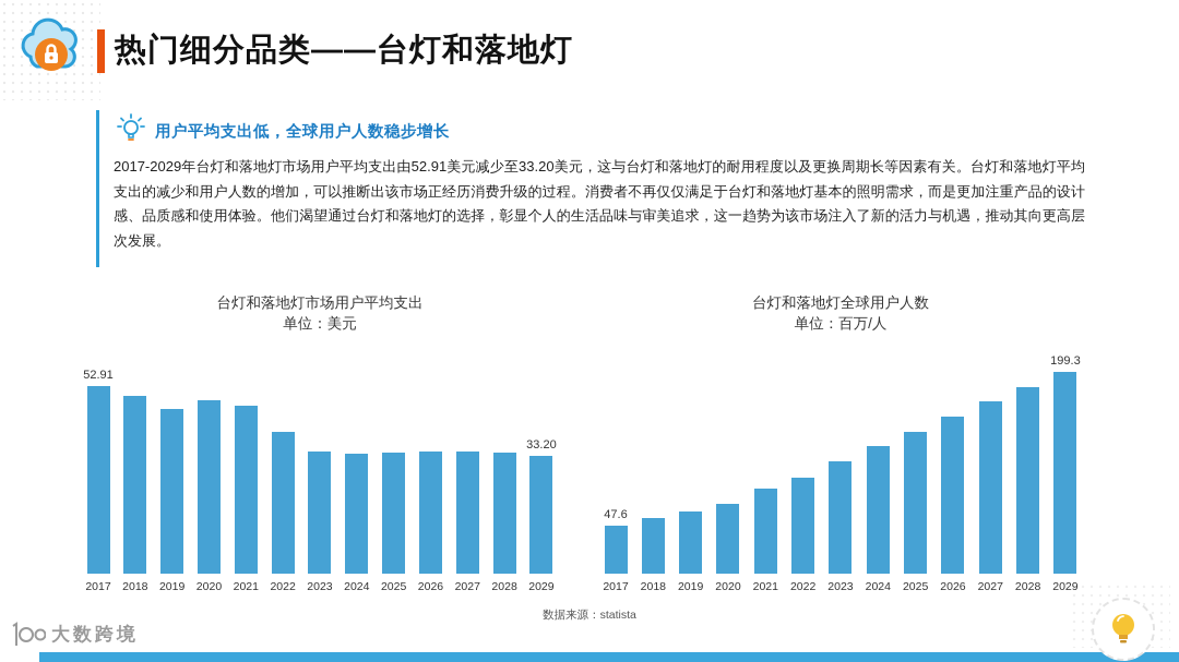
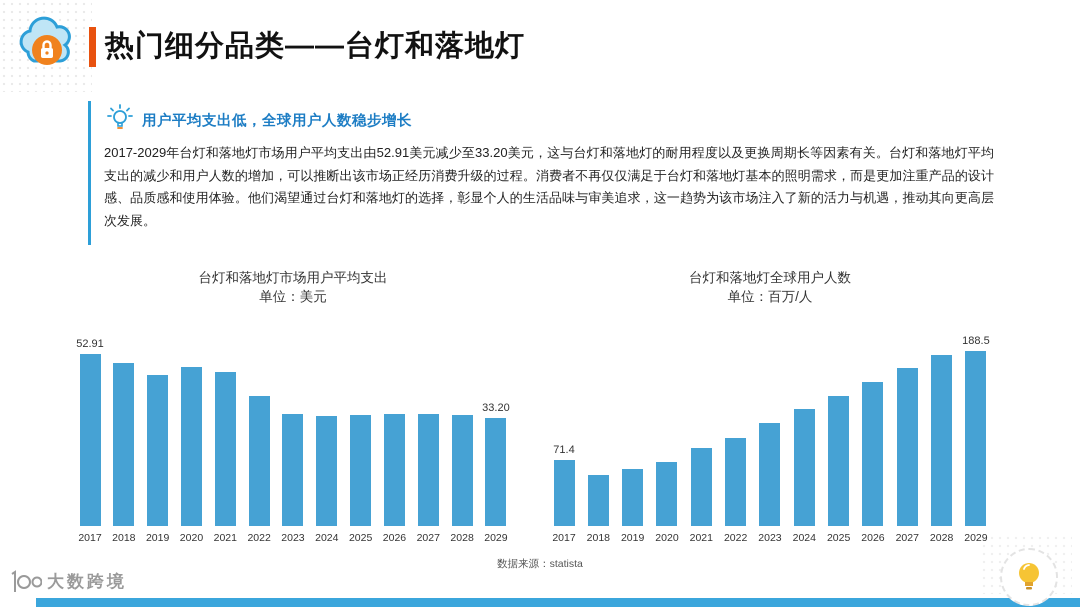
台灯和落地灯全球用户人数/2017: 47.6 -> 71.4
台灯和落地灯全球用户人数/2029: 199.3 -> 188.5
